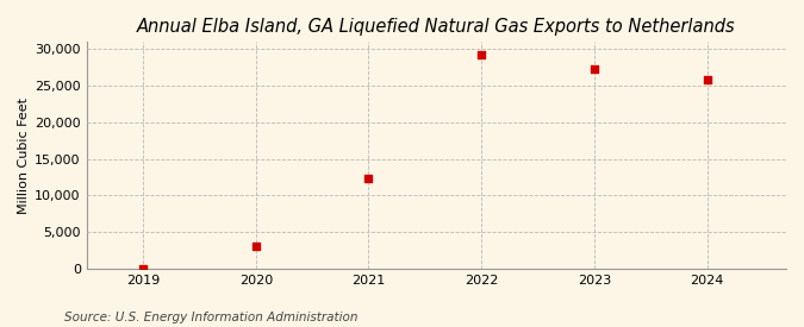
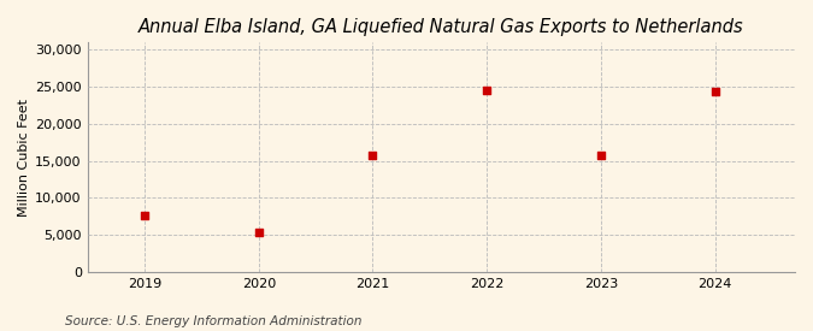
2019: 0 -> 7,600
2020: 3,100 -> 5,400
2021: 12,400 -> 15,800
2022: 29,300 -> 24,600
2023: 27,300 -> 15,800
2024: 25,900 -> 24,400
